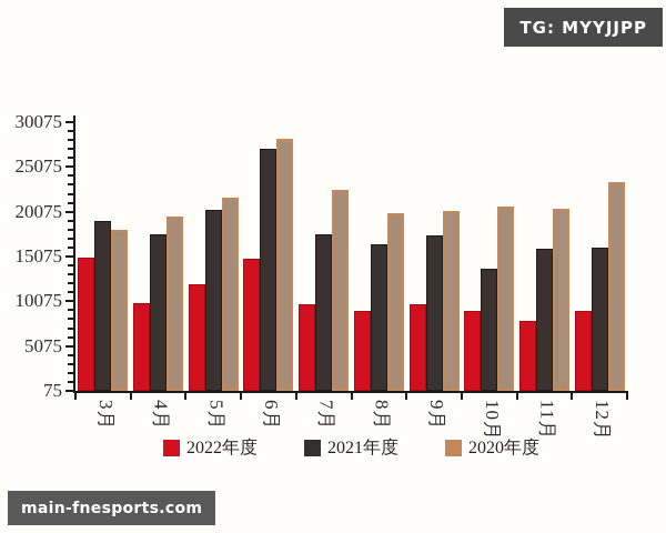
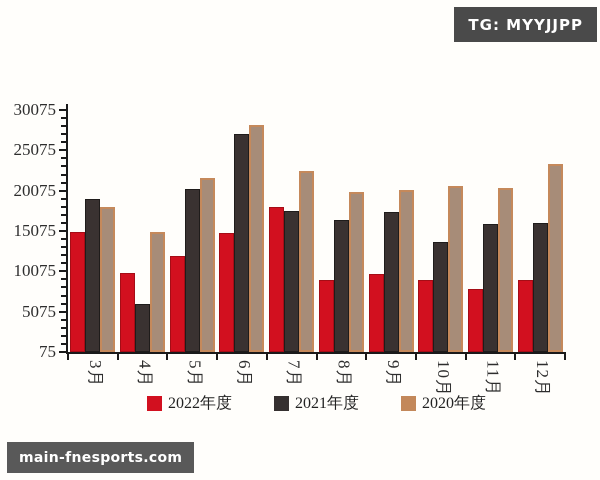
2021年度/4月: 18000 -> 6000
2020年度/4月: 20000 -> 15000
2022年度/7月: 10000 -> 18000
